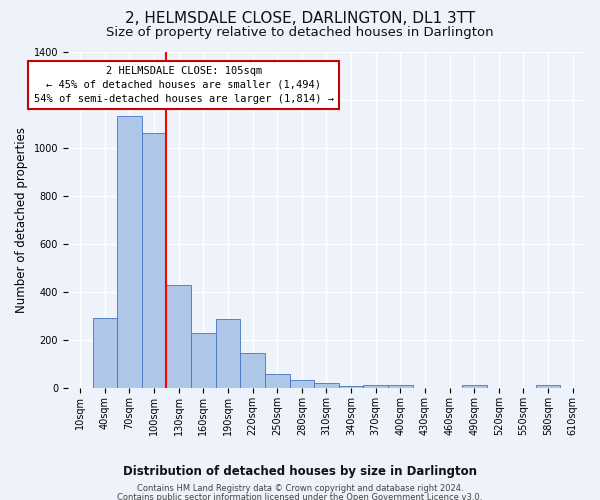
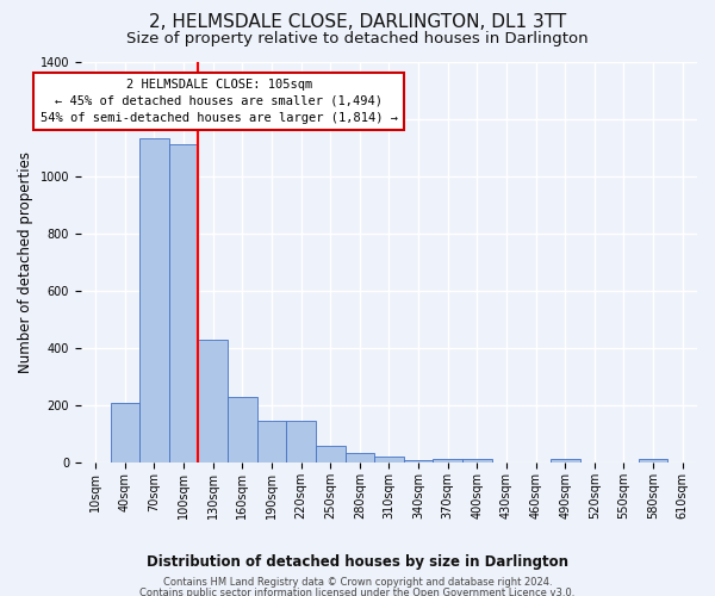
40sqm: 290 -> 210
100sqm: 1060 -> 1110
190sqm: 285 -> 145
